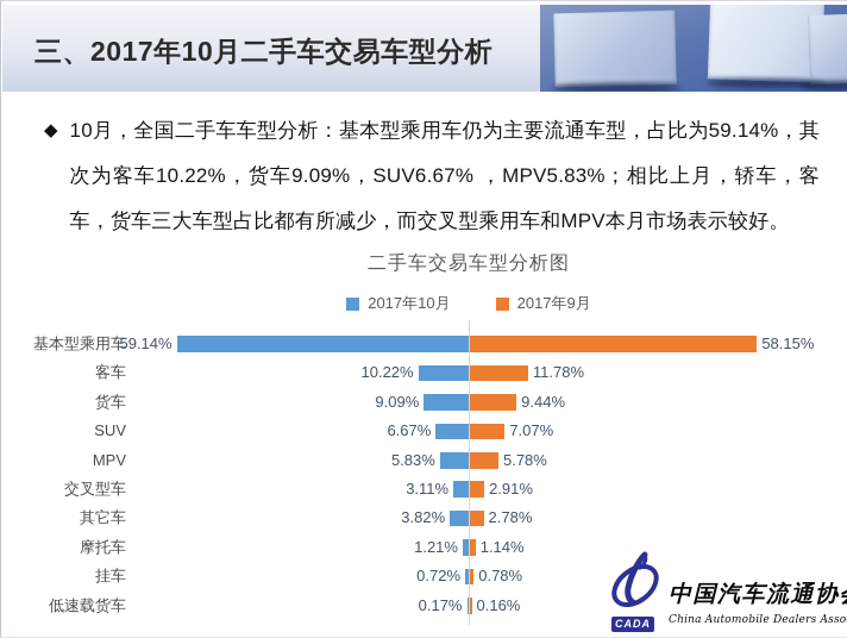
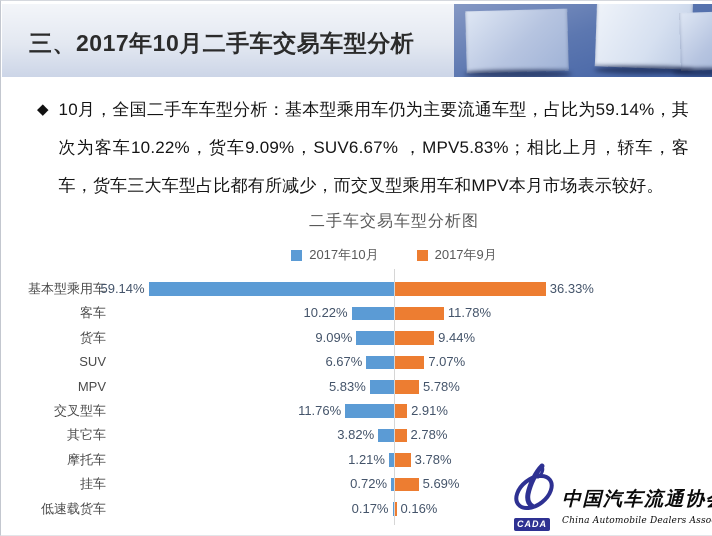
2017年9月/基本型乘用车: 58.15% -> 36.33%
2017年10月/交叉型车: 3.11% -> 11.76%
2017年9月/摩托车: 1.14% -> 3.78%
2017年9月/挂车: 0.78% -> 5.69%
